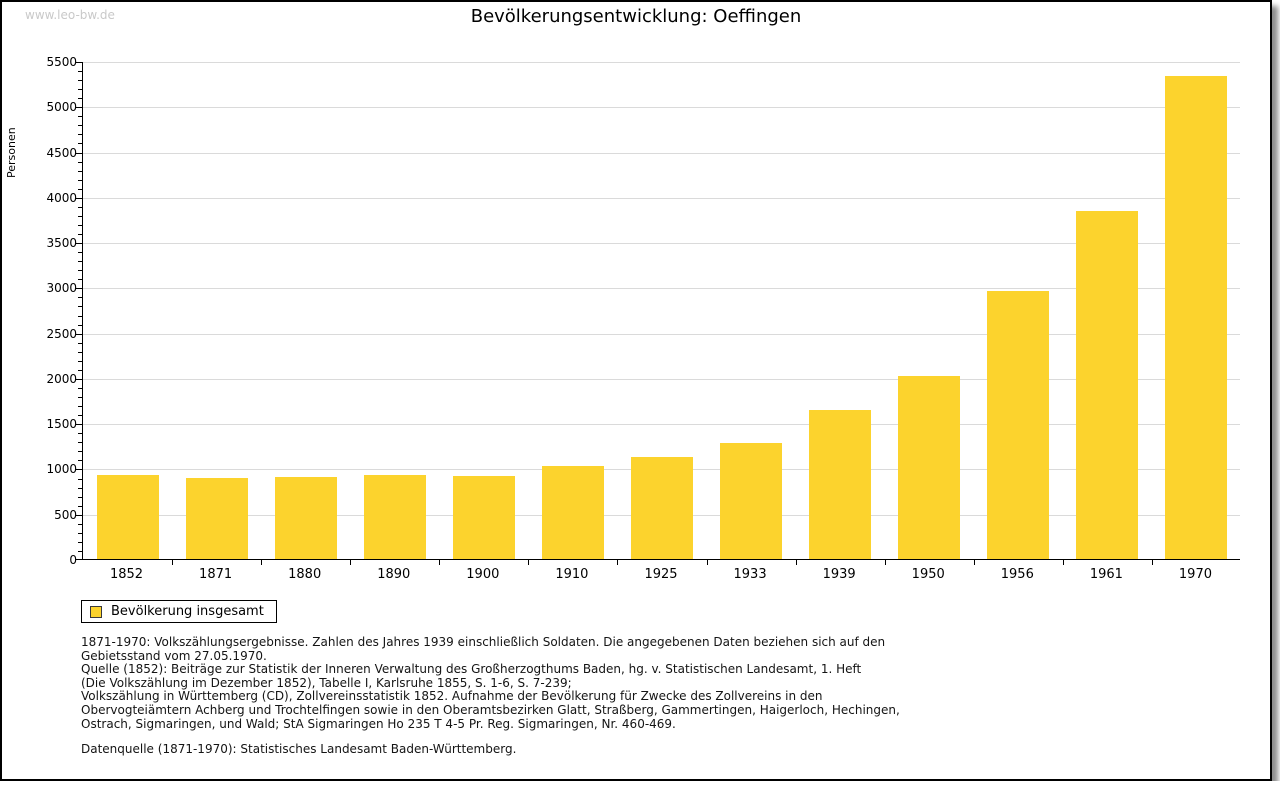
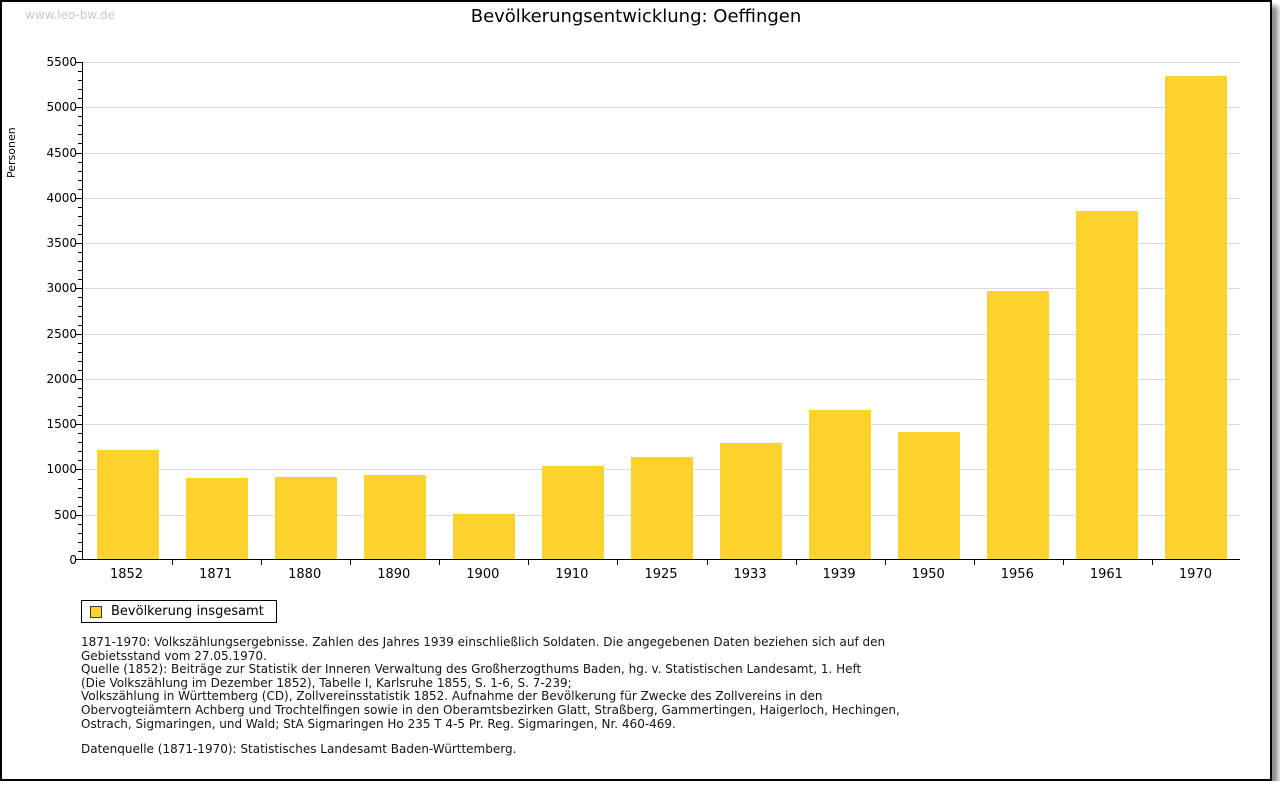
1852: 900 -> 1200
1900: 900 -> 500
1950: 2000 -> 1400
